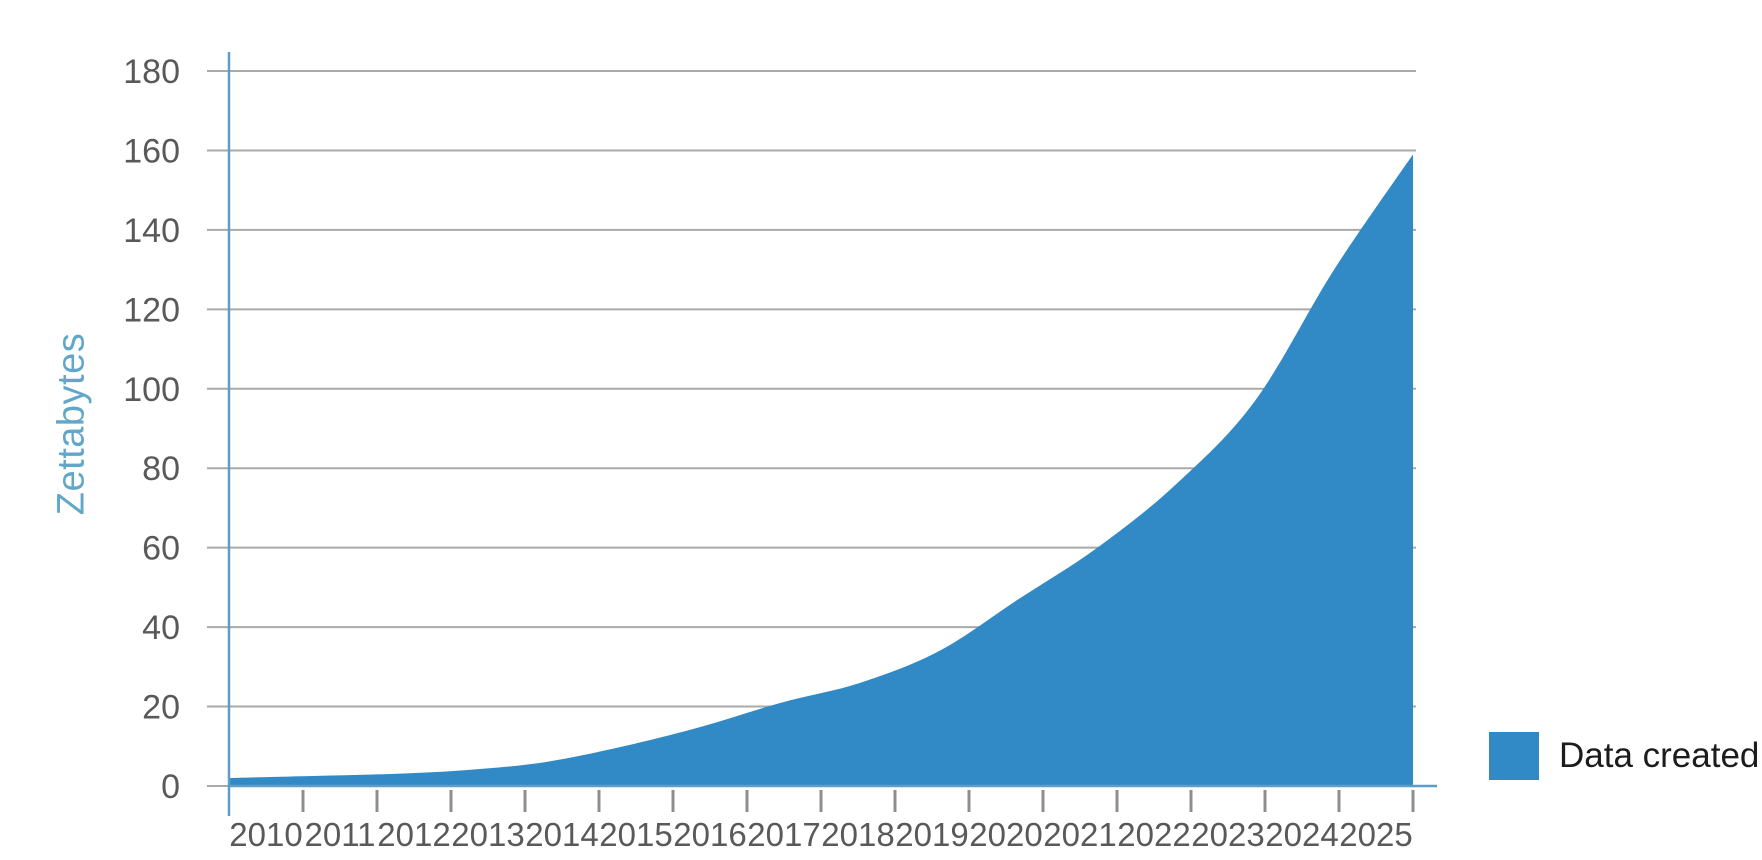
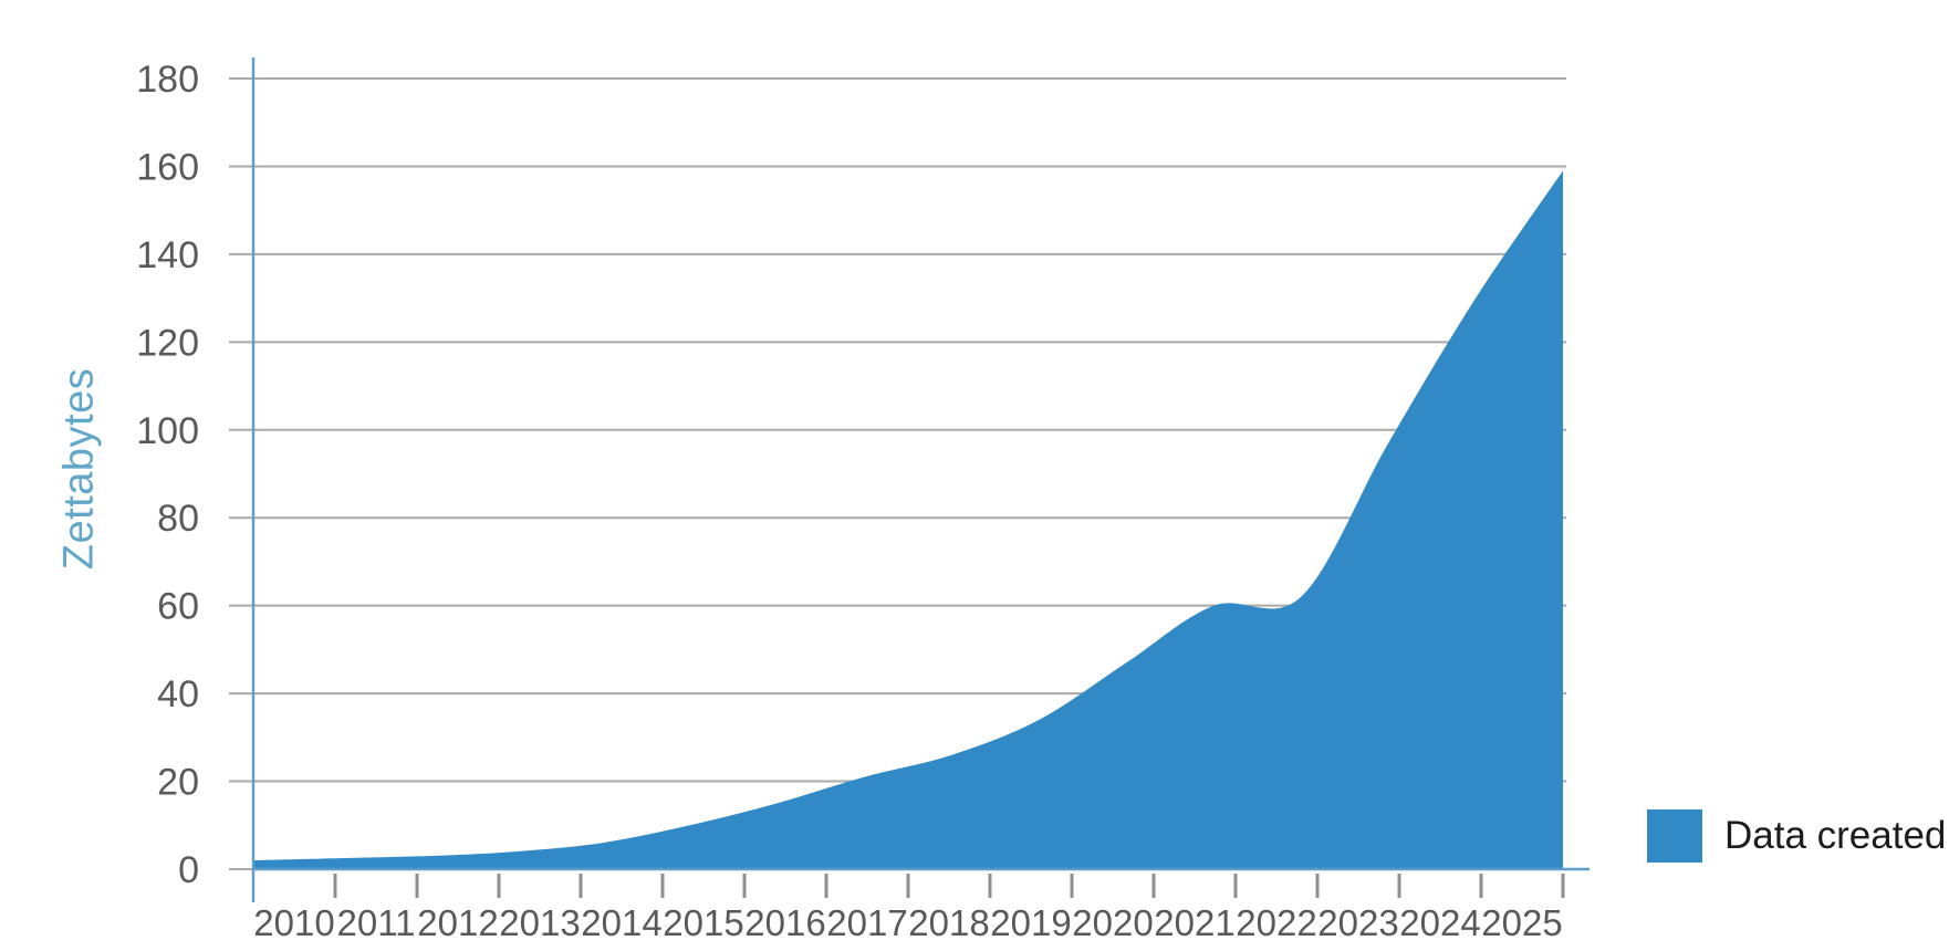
2022: 76 -> 62
